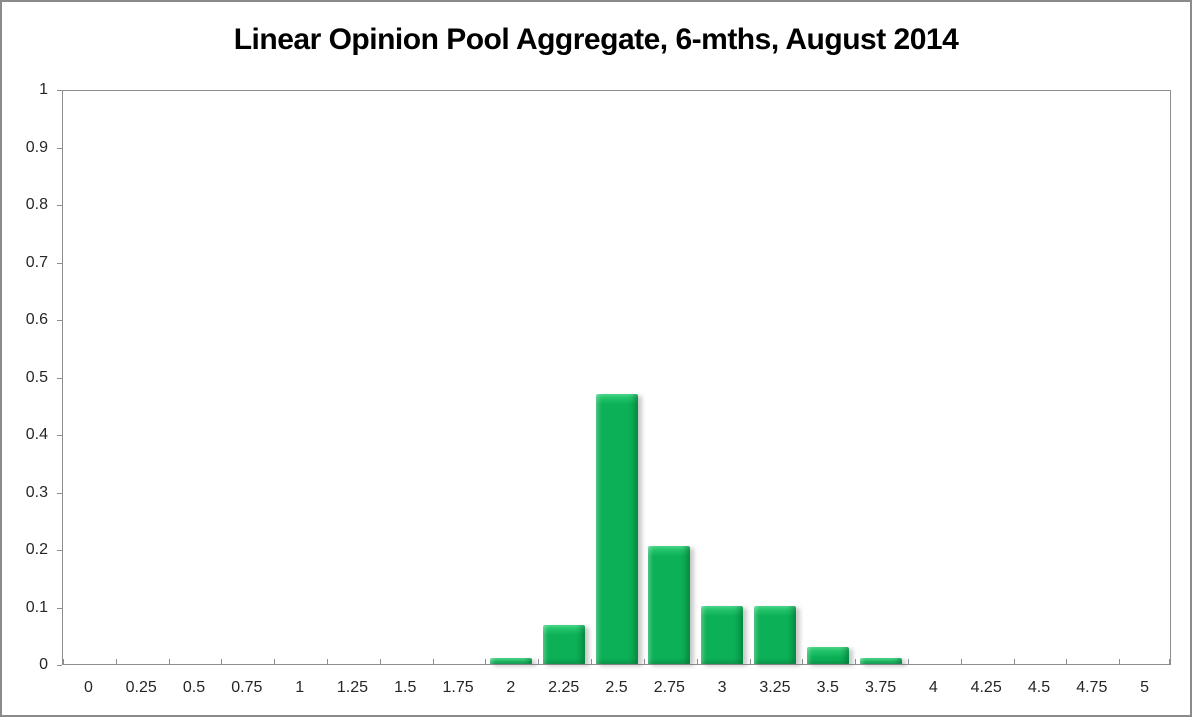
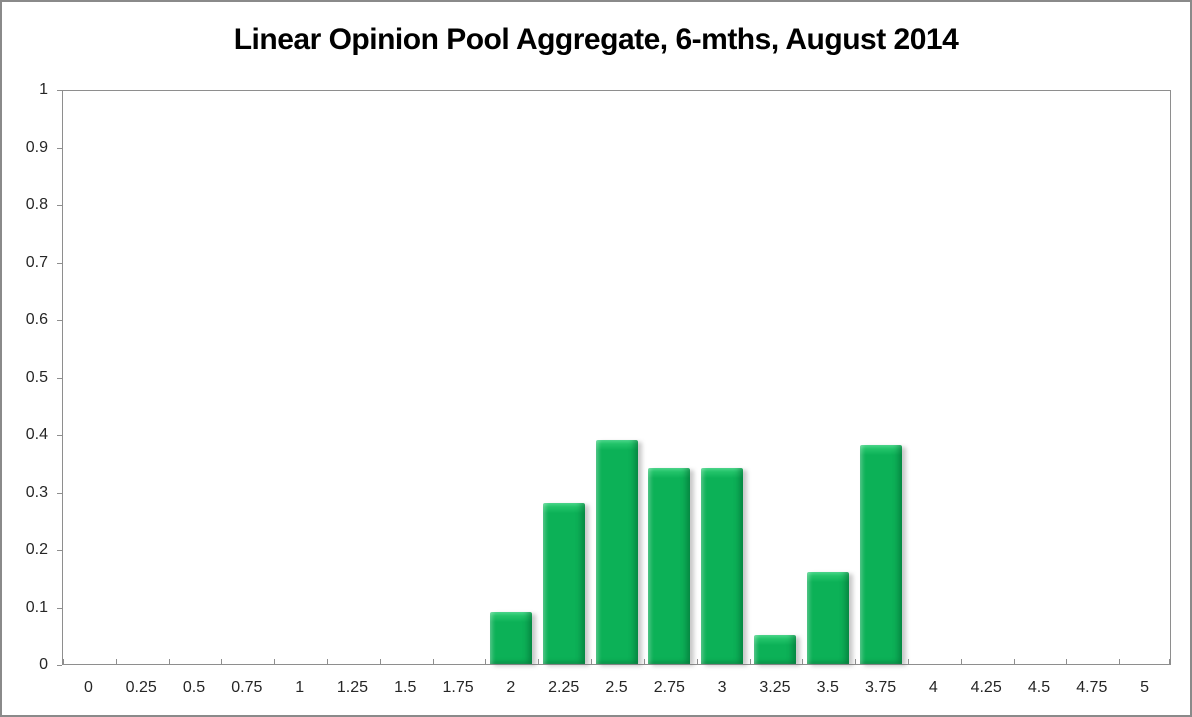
2: 0.01 -> 0.09
2.25: 0.07 -> 0.28
2.5: 0.47 -> 0.39
2.75: 0.20 -> 0.34
3: 0.10 -> 0.34
3.25: 0.10 -> 0.05
3.5: 0.03 -> 0.16
3.75: 0.01 -> 0.38
